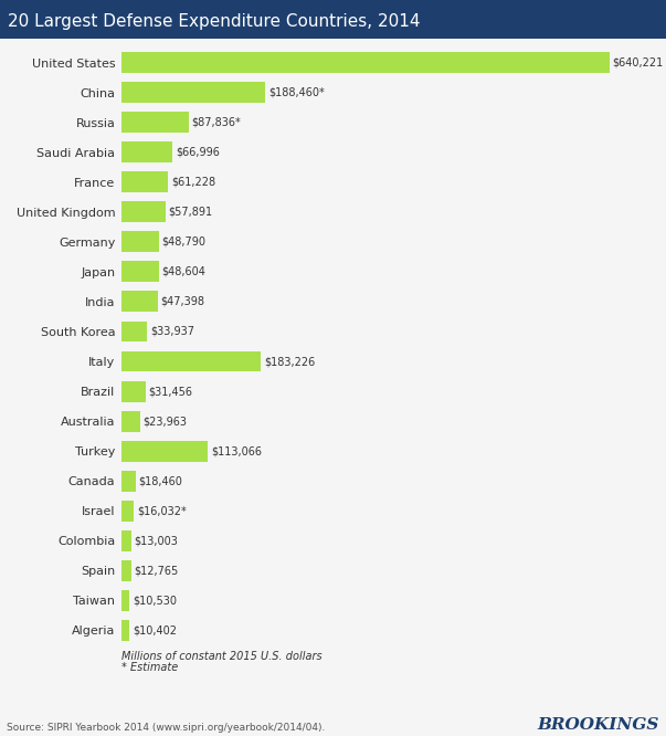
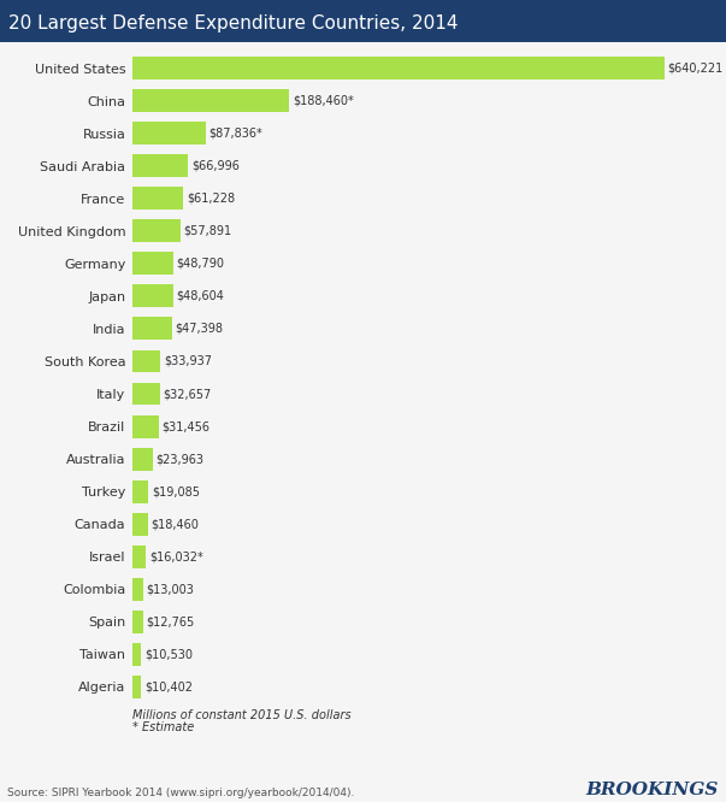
Italy: $183,226 -> $32,657
Turkey: $113,066 -> $19,085
